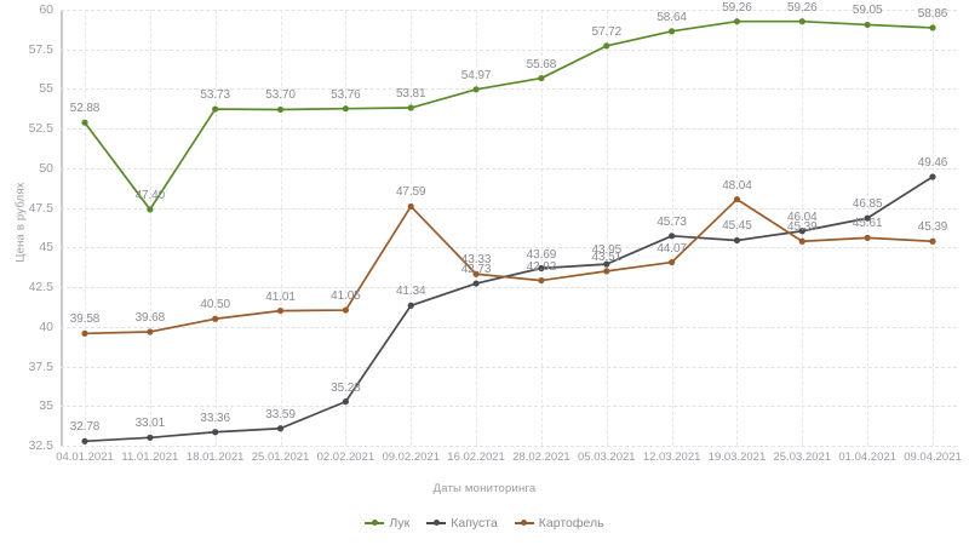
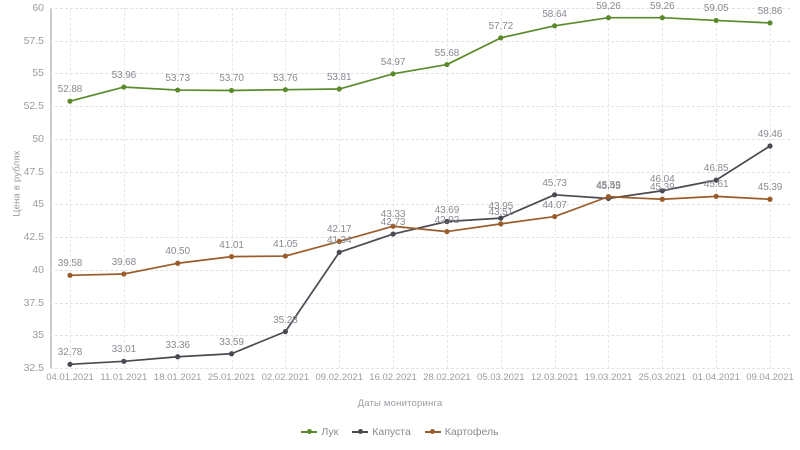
Лук/11.01.2021: 47.40 -> 53.96
Картофель/09.02.2021: 47.59 -> 42.17
Картофель/19.03.2021: 48.04 -> 45.59
